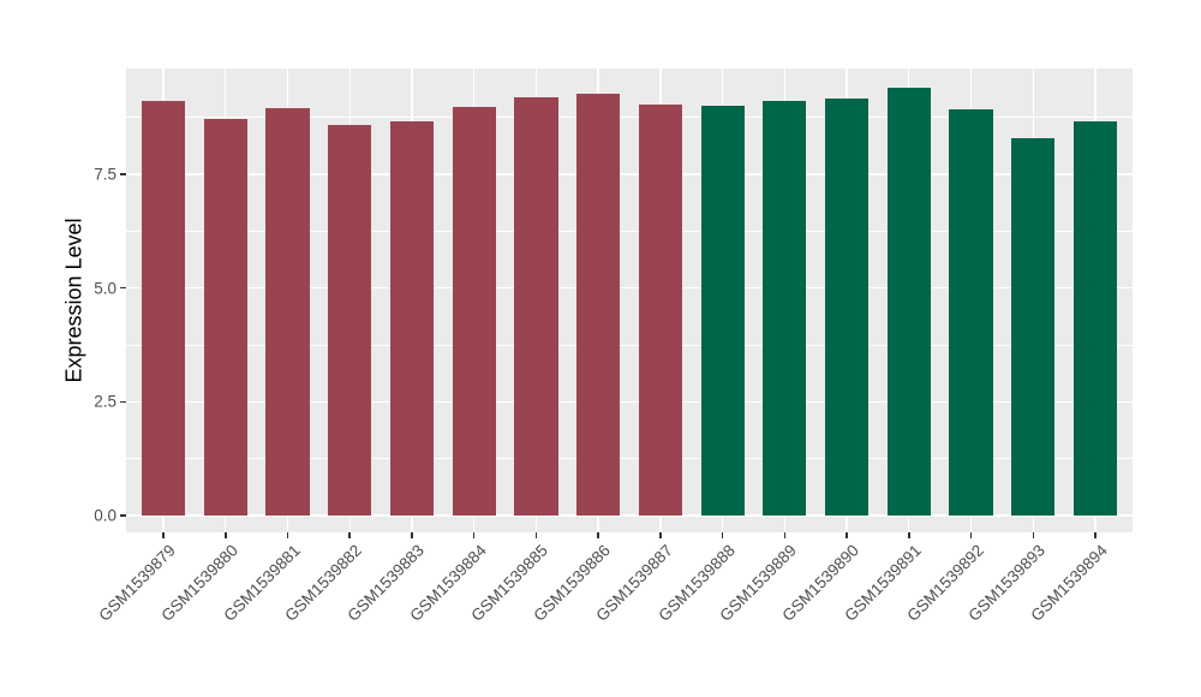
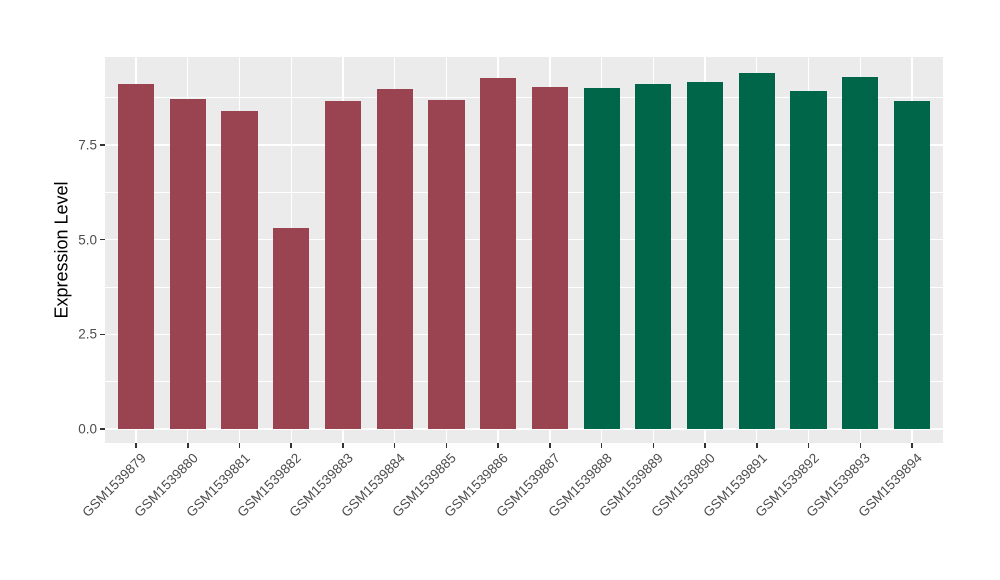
GSM1539881: 8.9 -> 8.4
GSM1539882: 8.6 -> 5.3
GSM1539885: 9.2 -> 8.7
GSM1539893: 8.3 -> 9.3
